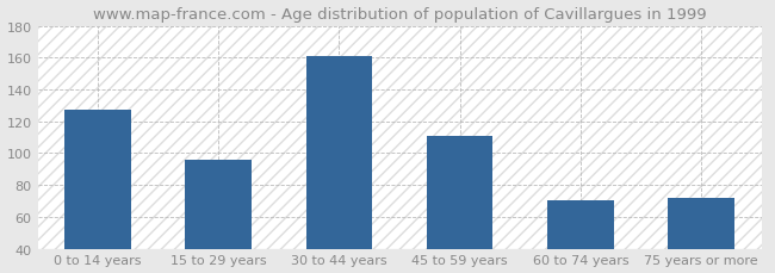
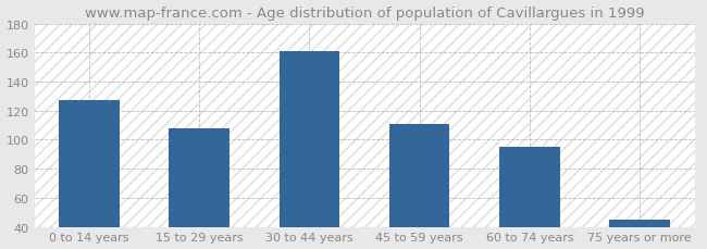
15 to 29 years: 96 -> 108
60 to 74 years: 70 -> 95
75 years or more: 72 -> 45
